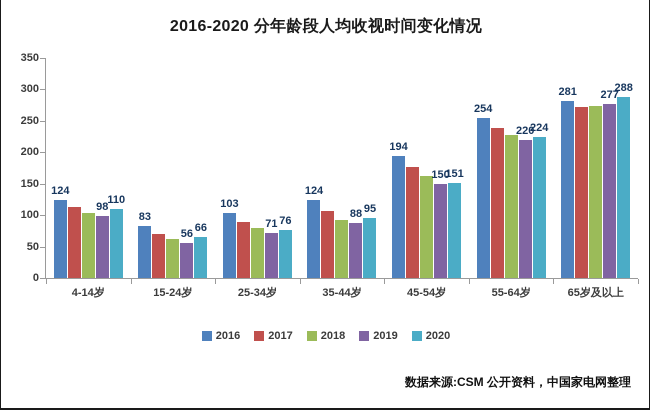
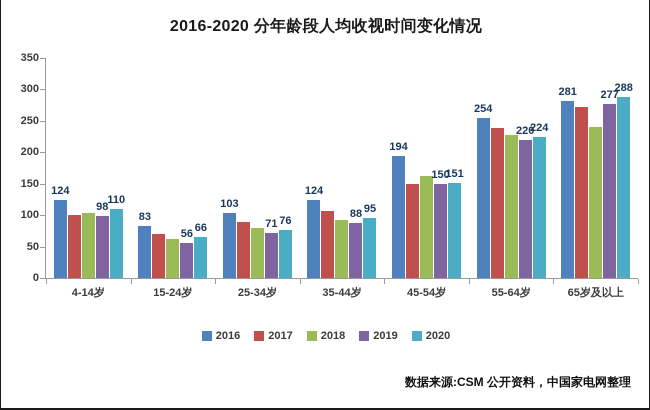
2017/4-14岁: 110 -> 100
2017/45-54岁: 180 -> 150
2018/65岁及以上: 270 -> 240
